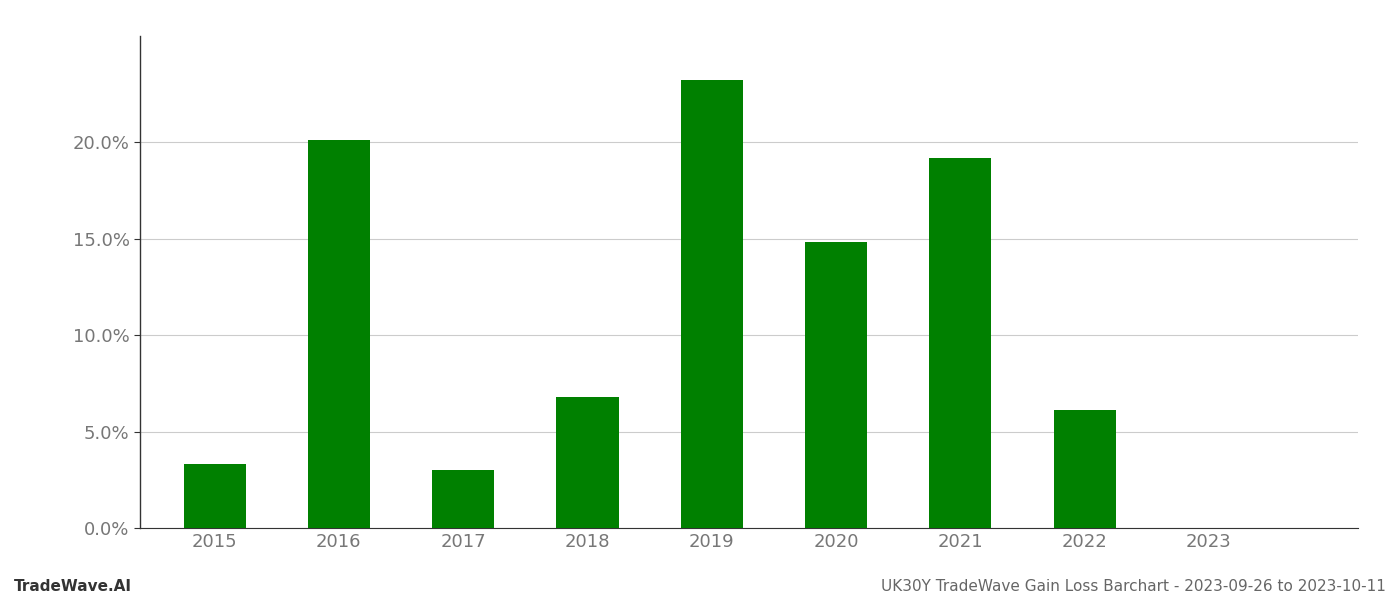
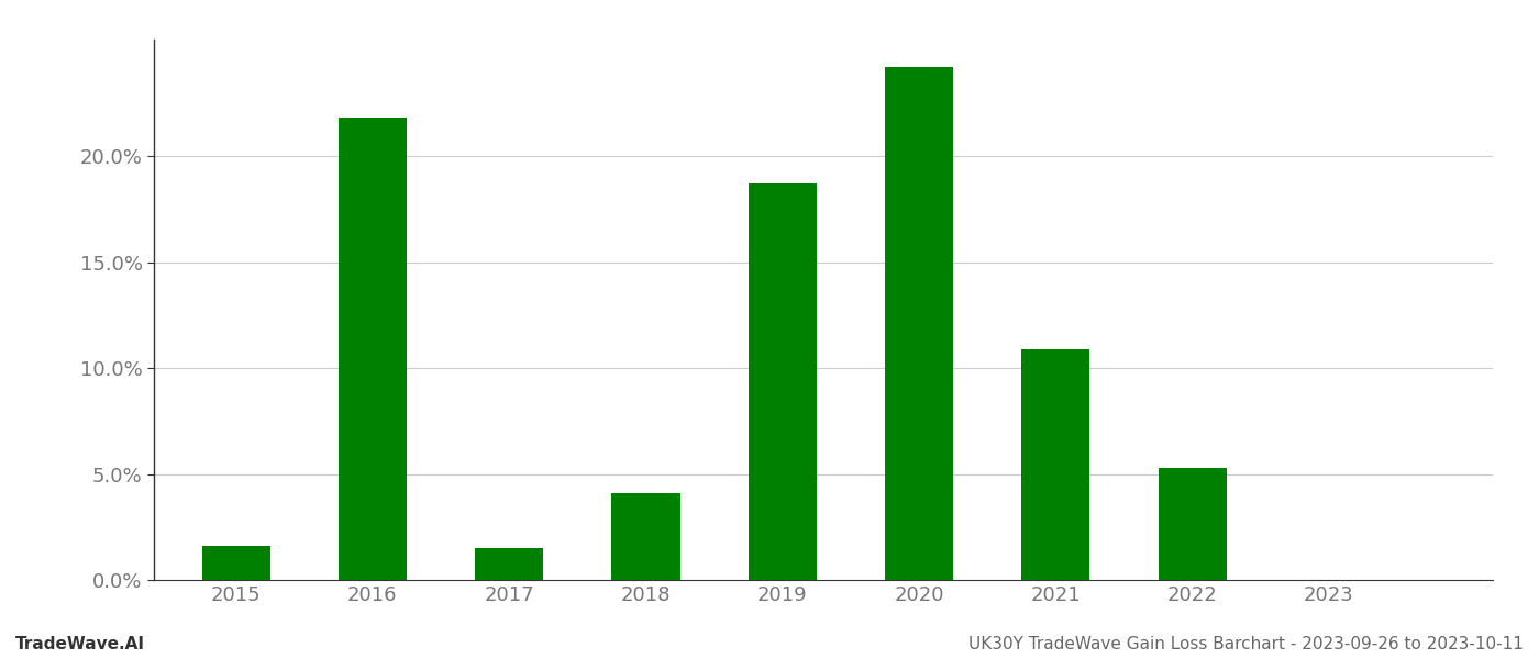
2015: 3.3% -> 1.6%
2016: 20.1% -> 21.8%
2017: 3.0% -> 1.5%
2018: 6.8% -> 4.1%
2019: 23.2% -> 18.7%
2020: 14.8% -> 24.2%
2021: 19.2% -> 10.9%
2022: 6.1% -> 5.3%
